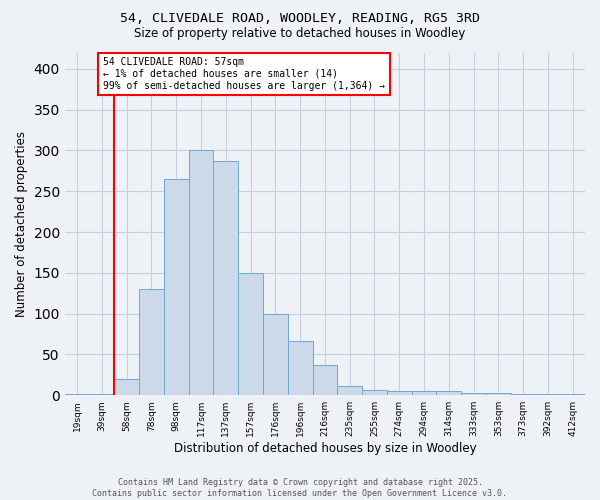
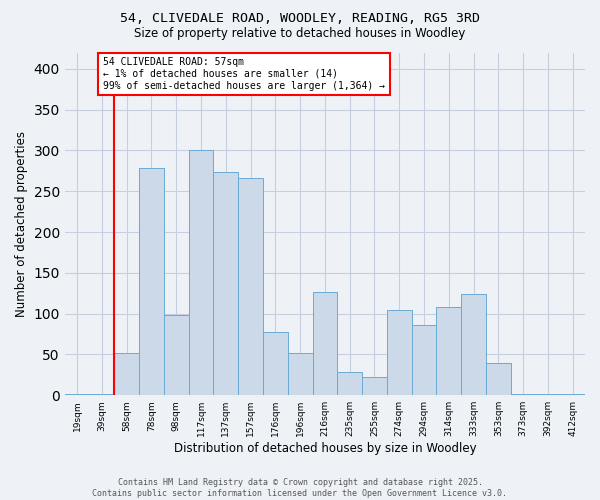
58sqm: 20 -> 52
78sqm: 130 -> 278
98sqm: 265 -> 98
137sqm: 287 -> 274
157sqm: 150 -> 266
176sqm: 100 -> 78
196sqm: 67 -> 52
216sqm: 37 -> 126
235sqm: 11 -> 28
255sqm: 6 -> 22
274sqm: 5 -> 104
294sqm: 5 -> 86
314sqm: 5 -> 108
333sqm: 3 -> 124
353sqm: 3 -> 40
